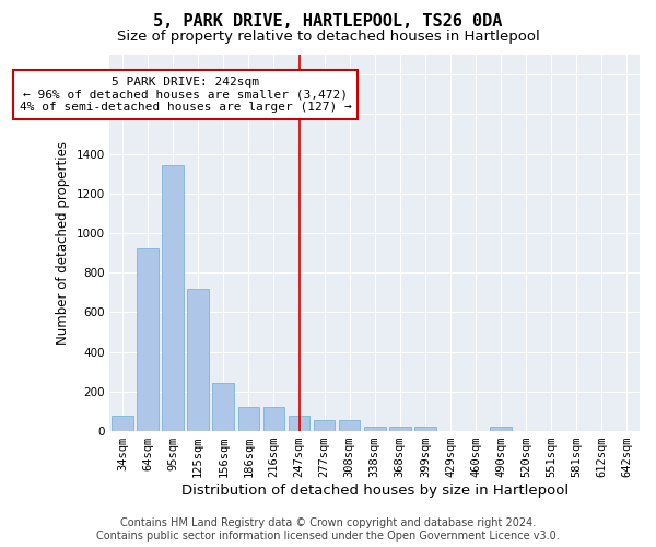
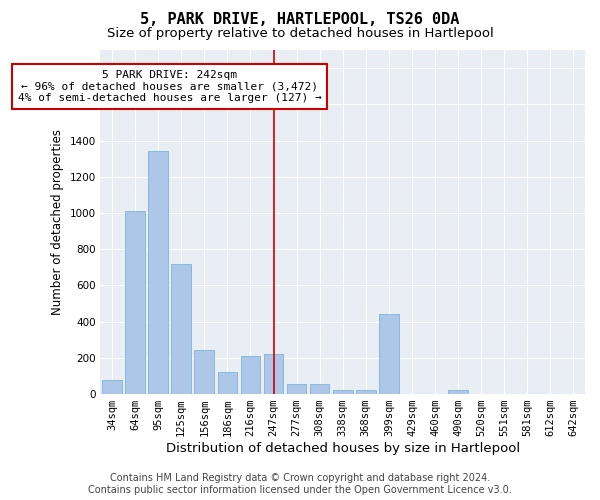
64sqm: 920 -> 1010
216sqm: 120 -> 210
247sqm: 80 -> 220
399sqm: 20 -> 440
